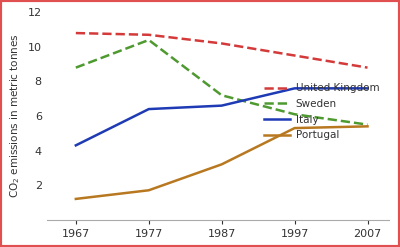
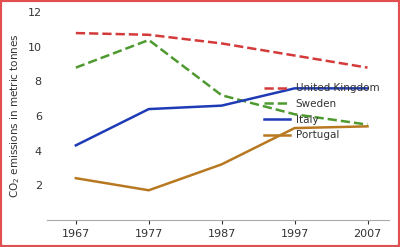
Portugal/1967: 1.2 -> 2.4
